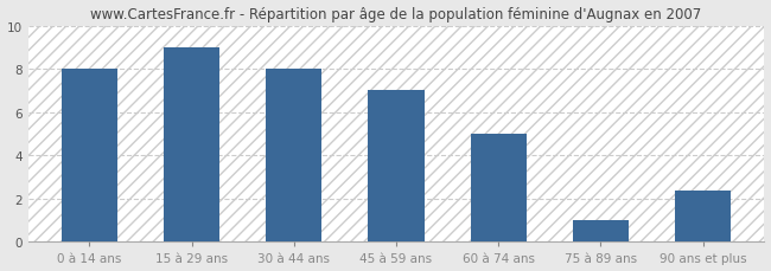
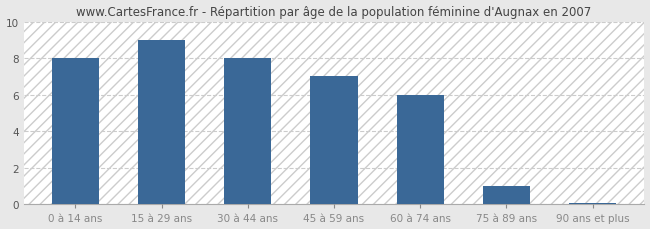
60 à 74 ans: 5.0 -> 6.0
90 ans et plus: 2.4 -> 0.1
